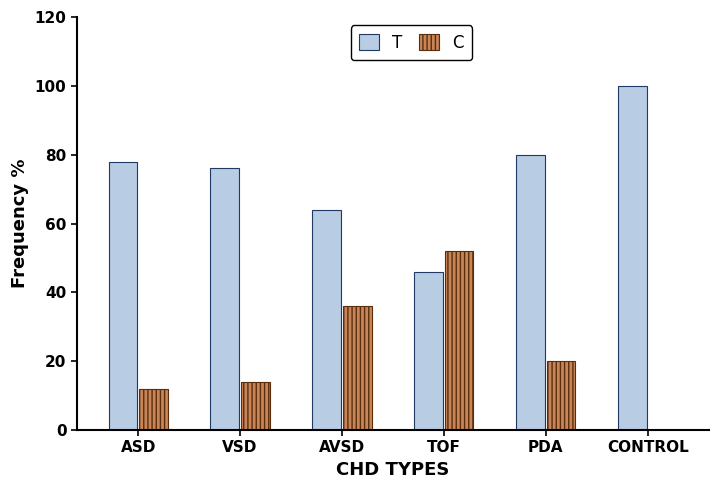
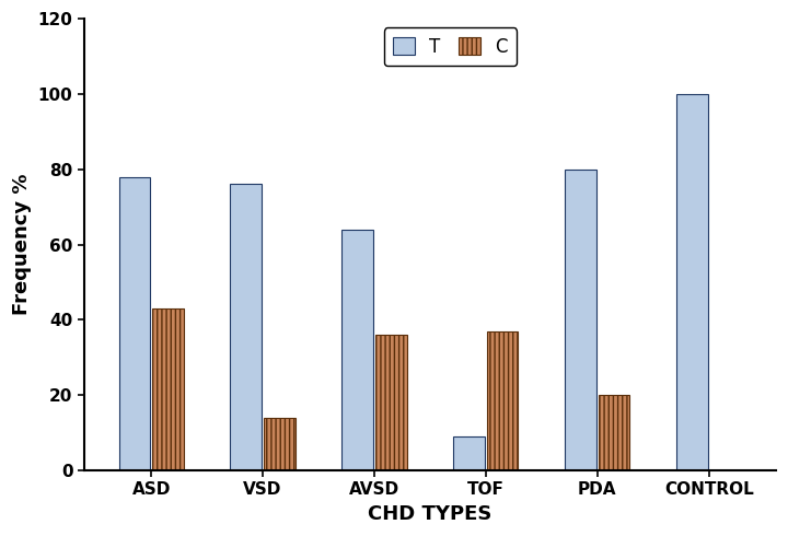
C/ASD: 12 -> 43
T/TOF: 46 -> 9
C/TOF: 52 -> 37
